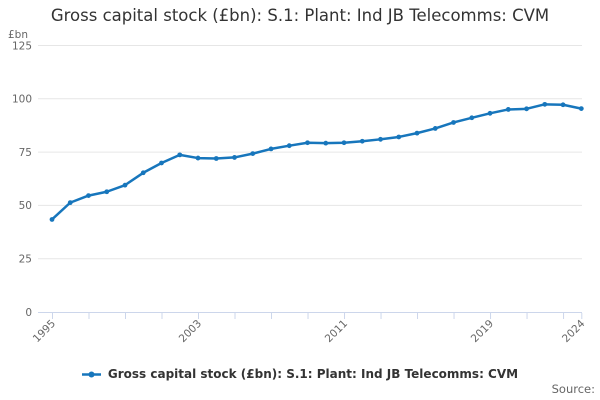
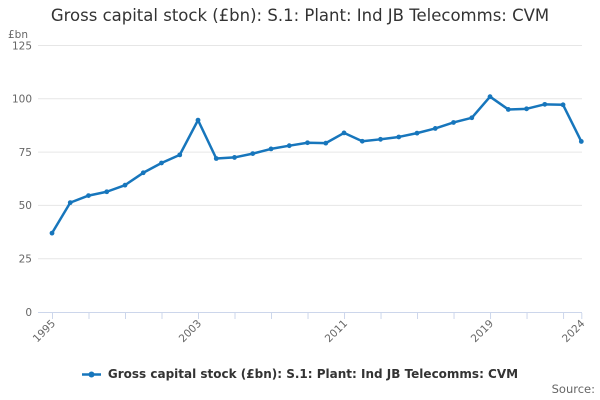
1995: 43 -> 37
2003: 72 -> 90
2011: 79 -> 84
2019: 93 -> 101
2024: 95 -> 80
